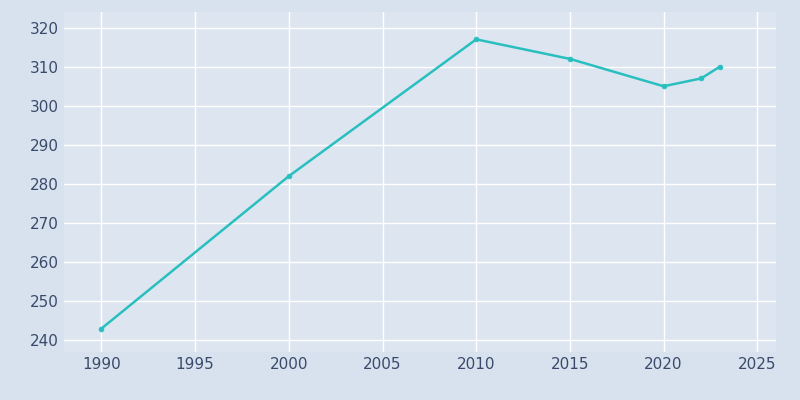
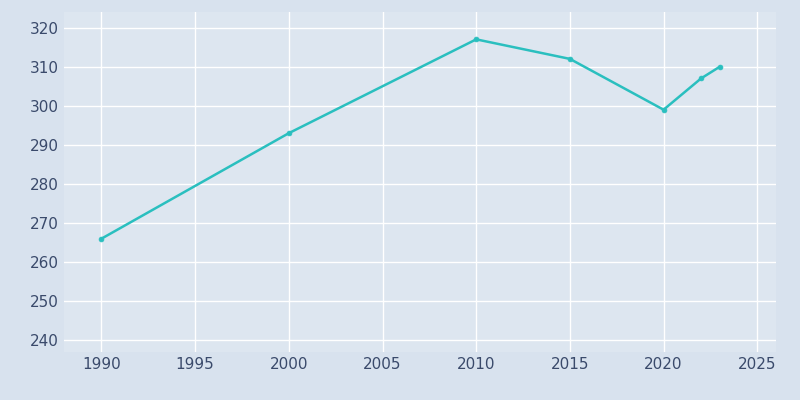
1990: 243 -> 266
2000: 282 -> 293
2020: 305 -> 299
